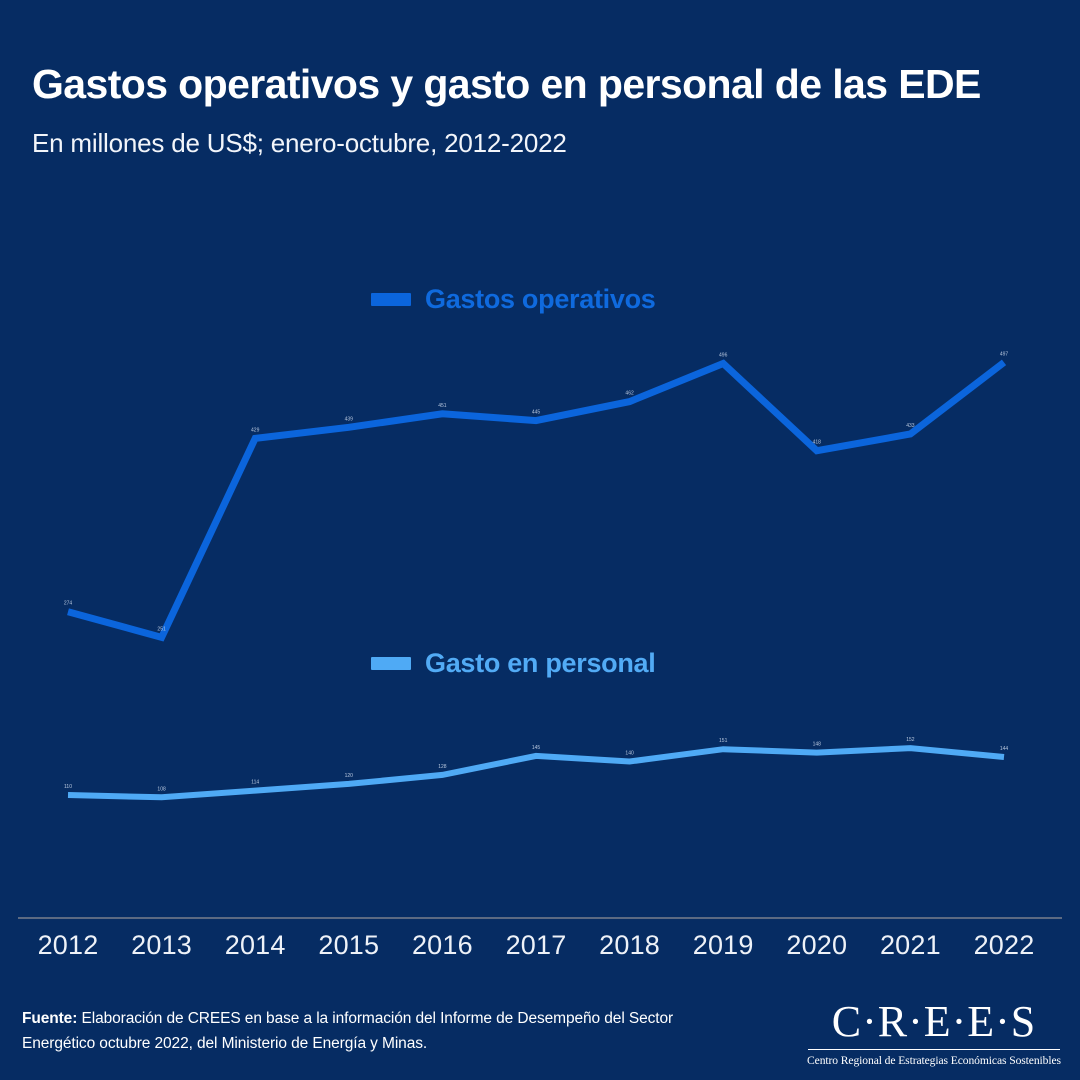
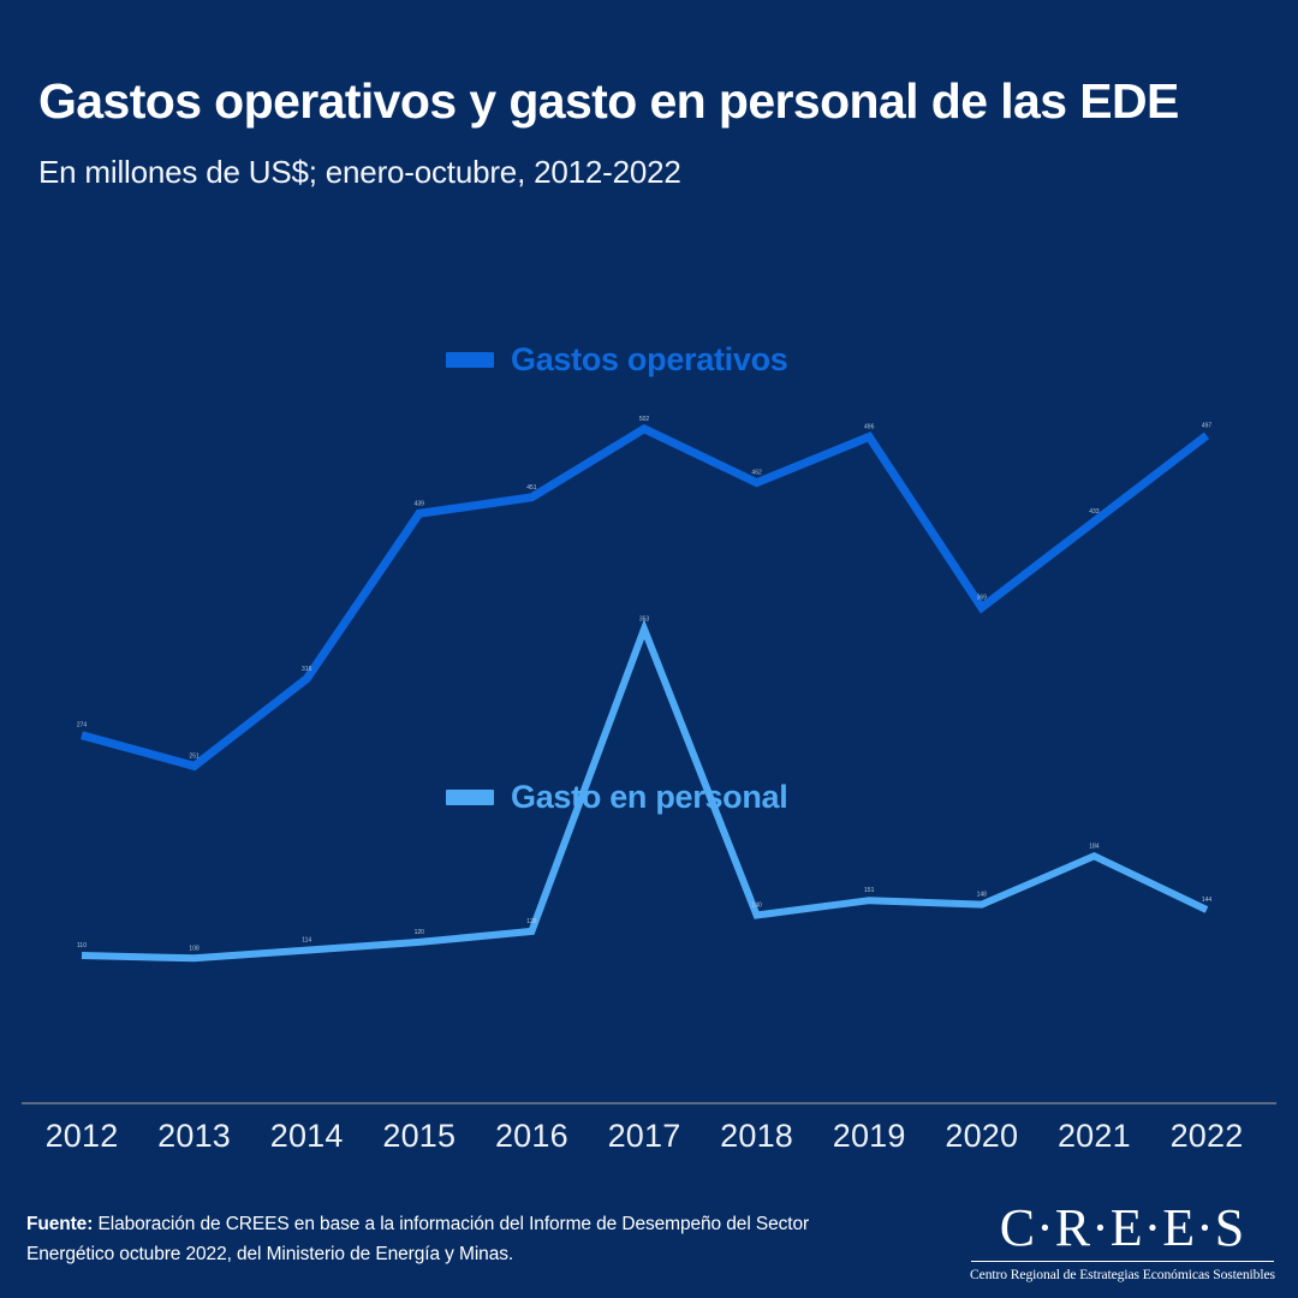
Gastos operativos/2014: 429 -> 316
Gastos operativos/2017: 445 -> 502
Gasto en personal/2017: 145 -> 353
Gastos operativos/2020: 418 -> 369
Gasto en personal/2021: 152 -> 184
